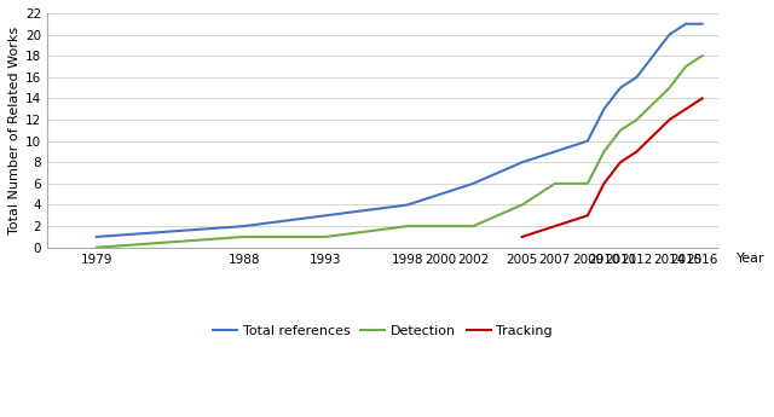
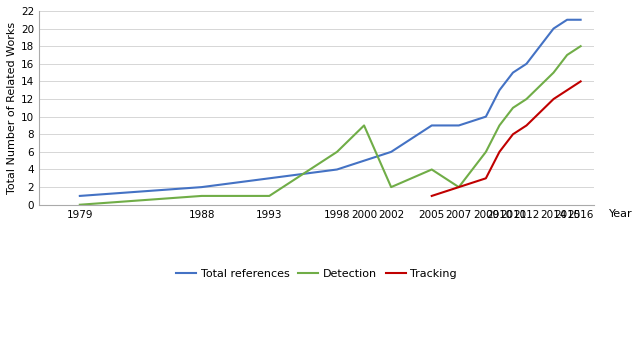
Detection/1998: 2 -> 6
Detection/2000: 2 -> 9
Total references/2005: 8 -> 9
Detection/2007: 6 -> 2
